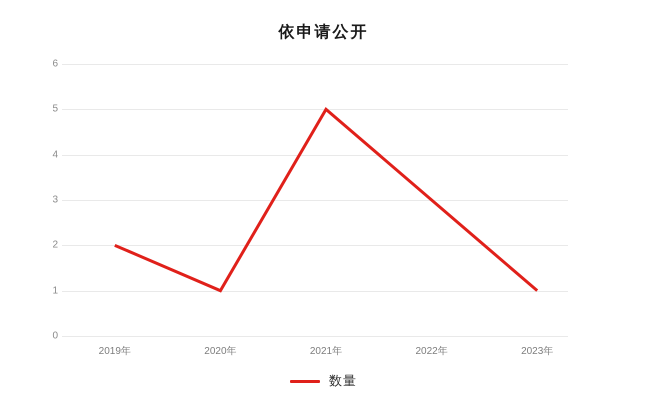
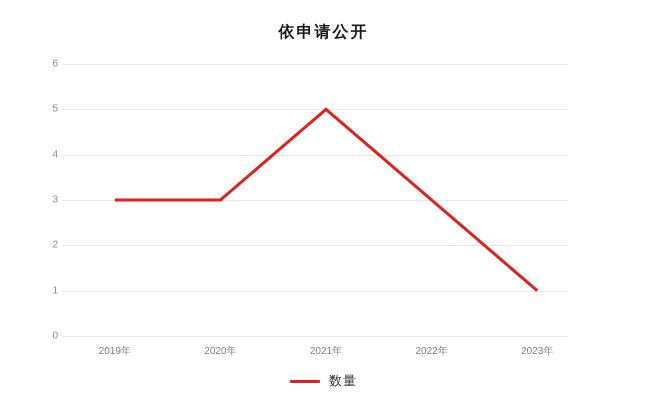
2019年: 2 -> 3
2020年: 1 -> 3
